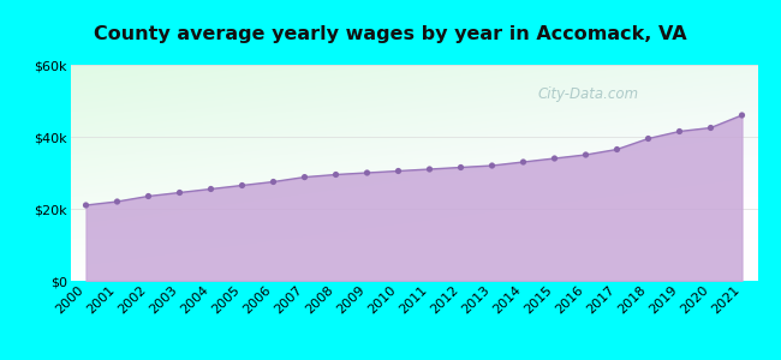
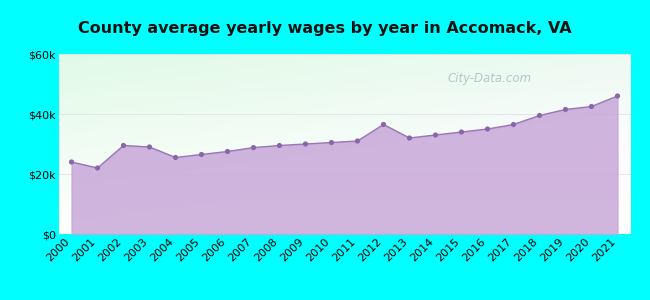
2000: $21.0k -> $24.0k
2002: $23.5k -> $29.5k
2003: $24.5k -> $29.0k
2012: $31.5k -> $36.5k
